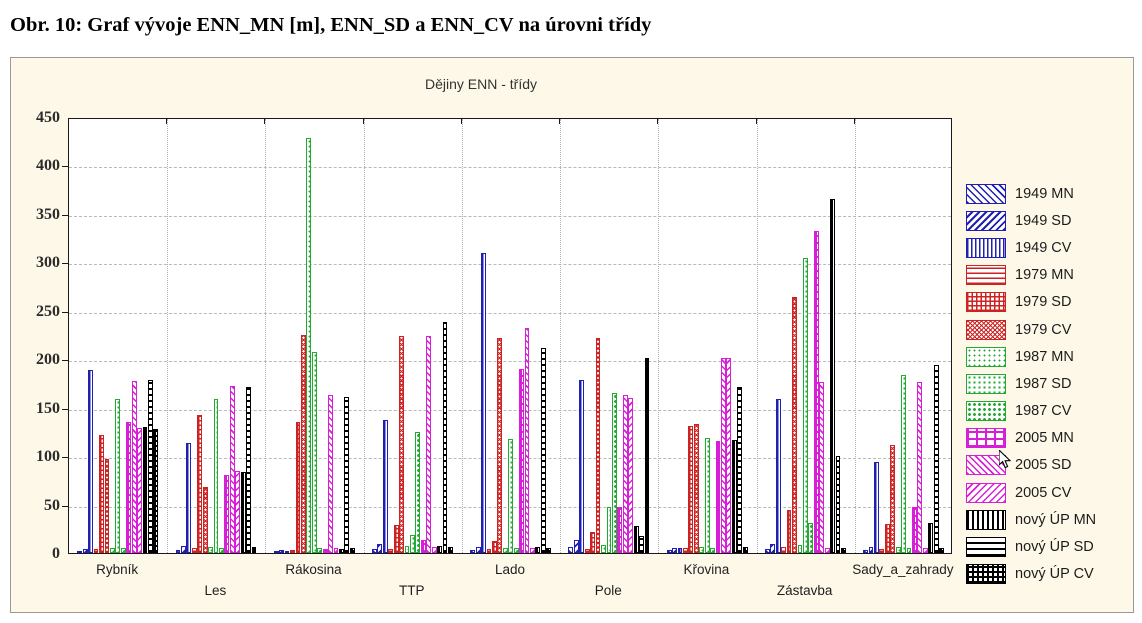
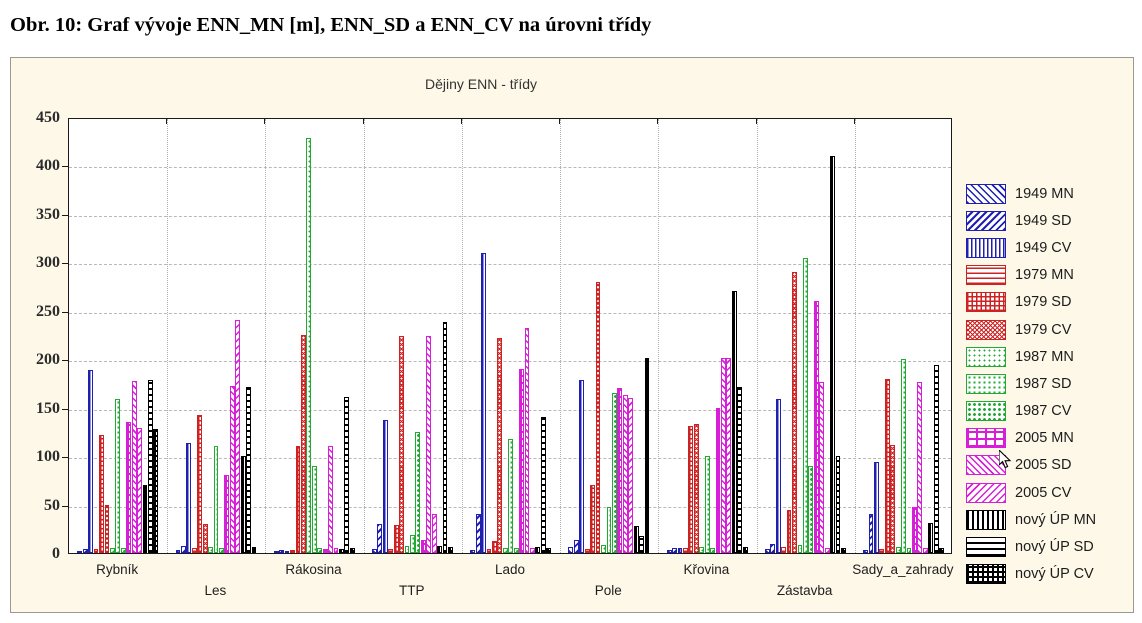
1979 CV/Rybník: 100 -> 50
nový ÚP MN/Rybník: 130 -> 70
1979 CV/Les: 70 -> 30
1987 SD/Les: 160 -> 110
2005 CV/Les: 80 -> 240
nový ÚP MN/Les: 80 -> 100
1979 SD/Rákosina: 140 -> 110
1987 SD/Rákosina: 210 -> 90
2005 SD/Rákosina: 160 -> 110
1949 SD/TTP: 10 -> 30
2005 CV/TTP: 10 -> 40
1949 SD/Lado: 10 -> 40
nový ÚP SD/Lado: 210 -> 140
1979 SD/Pole: 20 -> 70
1979 CV/Pole: 220 -> 280
2005 MN/Pole: 50 -> 170
1987 SD/Křovina: 120 -> 100
2005 MN/Křovina: 120 -> 150
nový ÚP MN/Křovina: 120 -> 270
1979 CV/Zástavba: 260 -> 290
1987 CV/Zástavba: 30 -> 90
2005 MN/Zástavba: 330 -> 260
nový ÚP MN/Zástavba: 360 -> 410
1949 SD/Sady_a_zahrady: 10 -> 40
1979 SD/Sady_a_zahrady: 30 -> 180
1987 SD/Sady_a_zahrady: 180 -> 200
